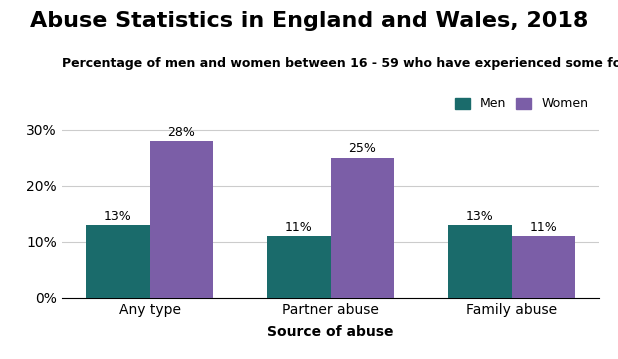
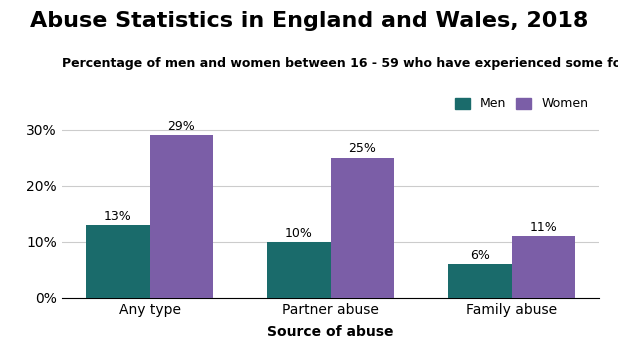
Women/Any type: 28% -> 29%
Men/Partner abuse: 11% -> 10%
Men/Family abuse: 13% -> 6%
